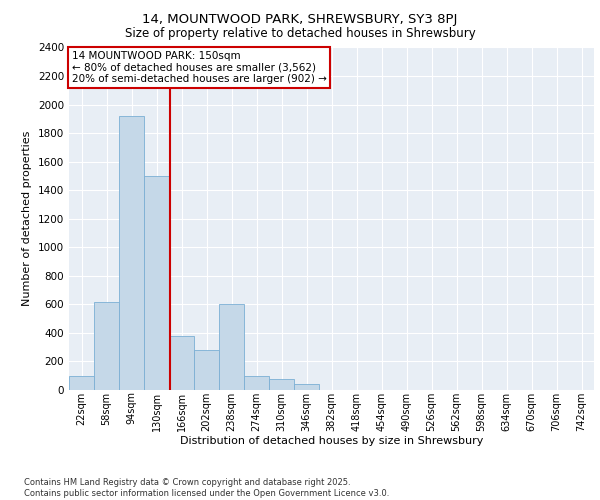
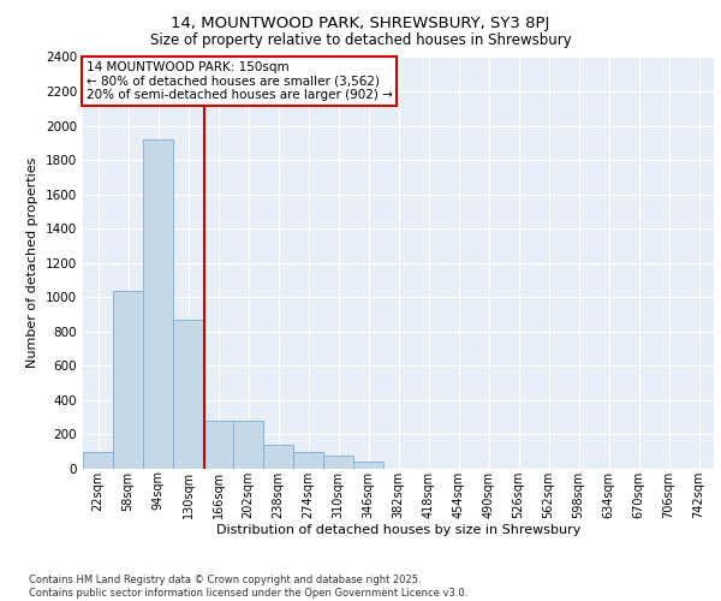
58sqm: 620 -> 1040
130sqm: 1500 -> 870
166sqm: 380 -> 280
238sqm: 600 -> 140
